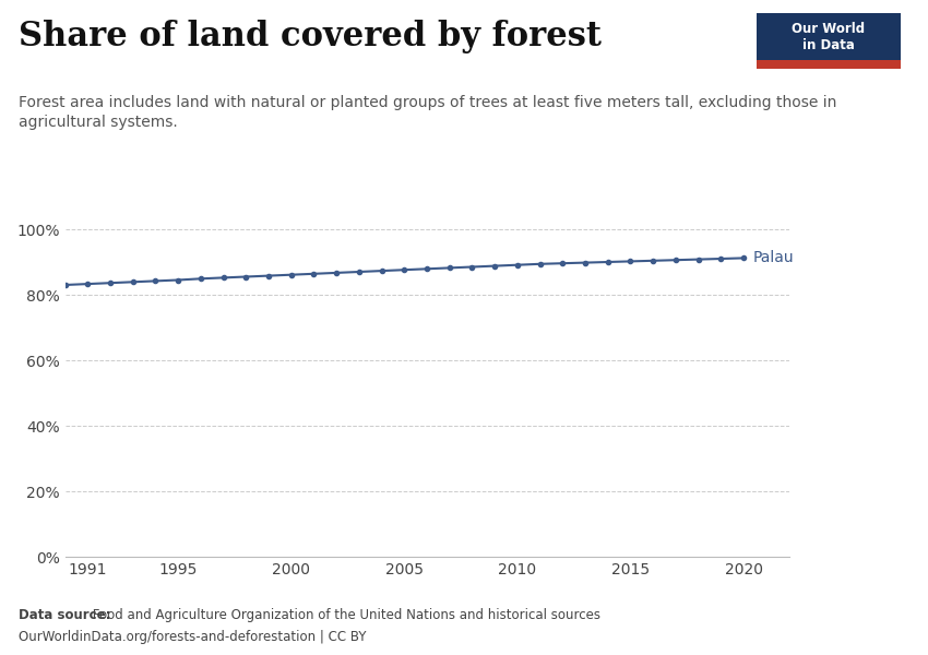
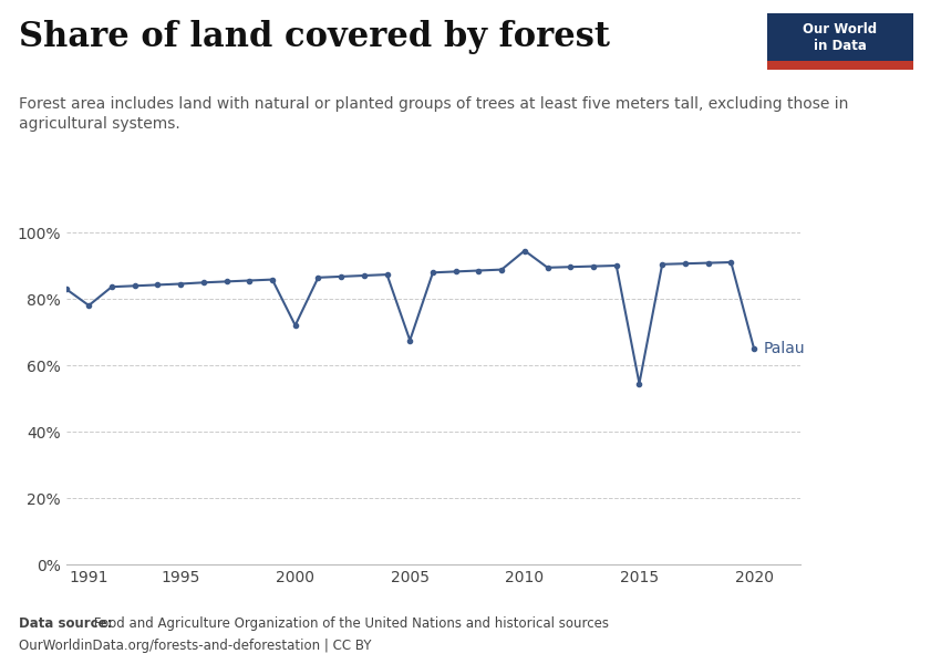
1991: 83.3% -> 78.0%
2000: 86.1% -> 72.0%
2005: 87.6% -> 67.5%
2010: 89.1% -> 94.5%
2015: 90.2% -> 54.5%
2020: 91.2% -> 65.0%
